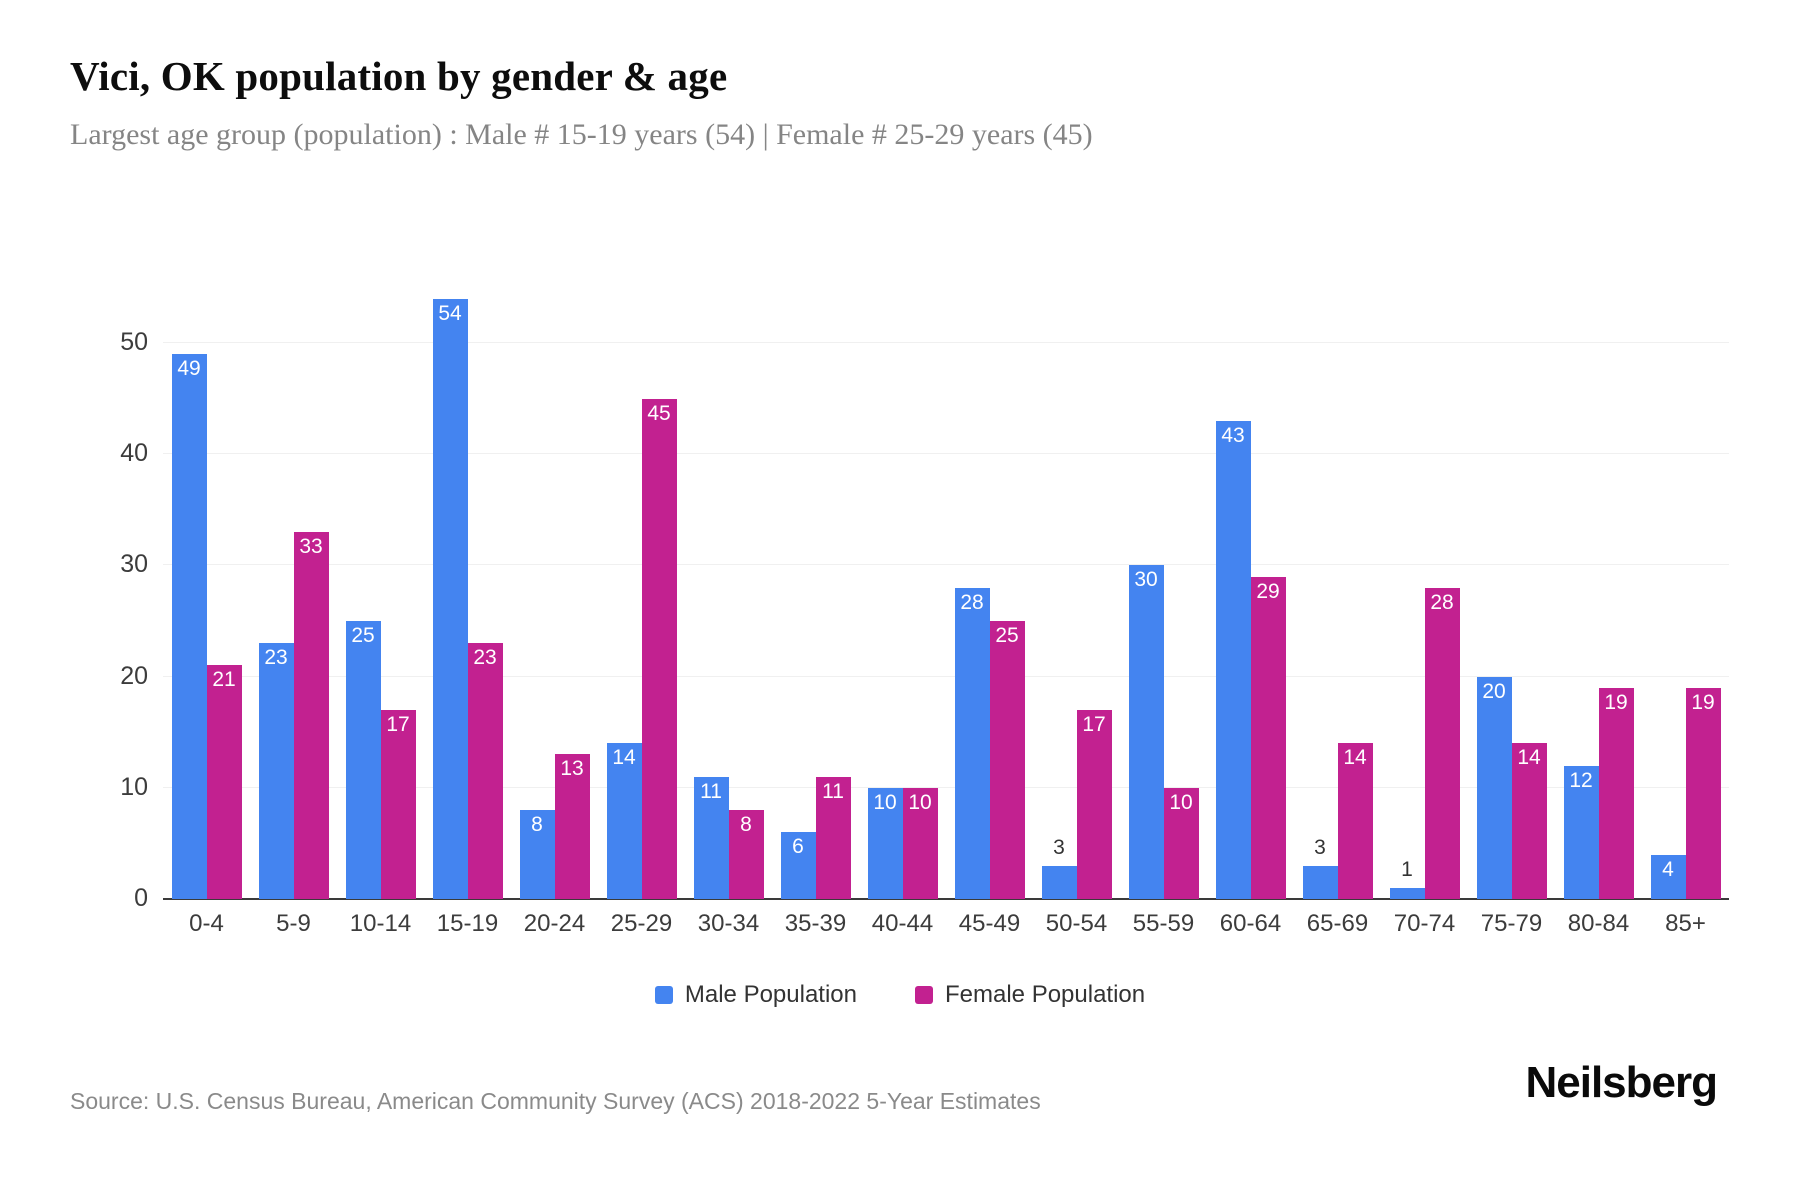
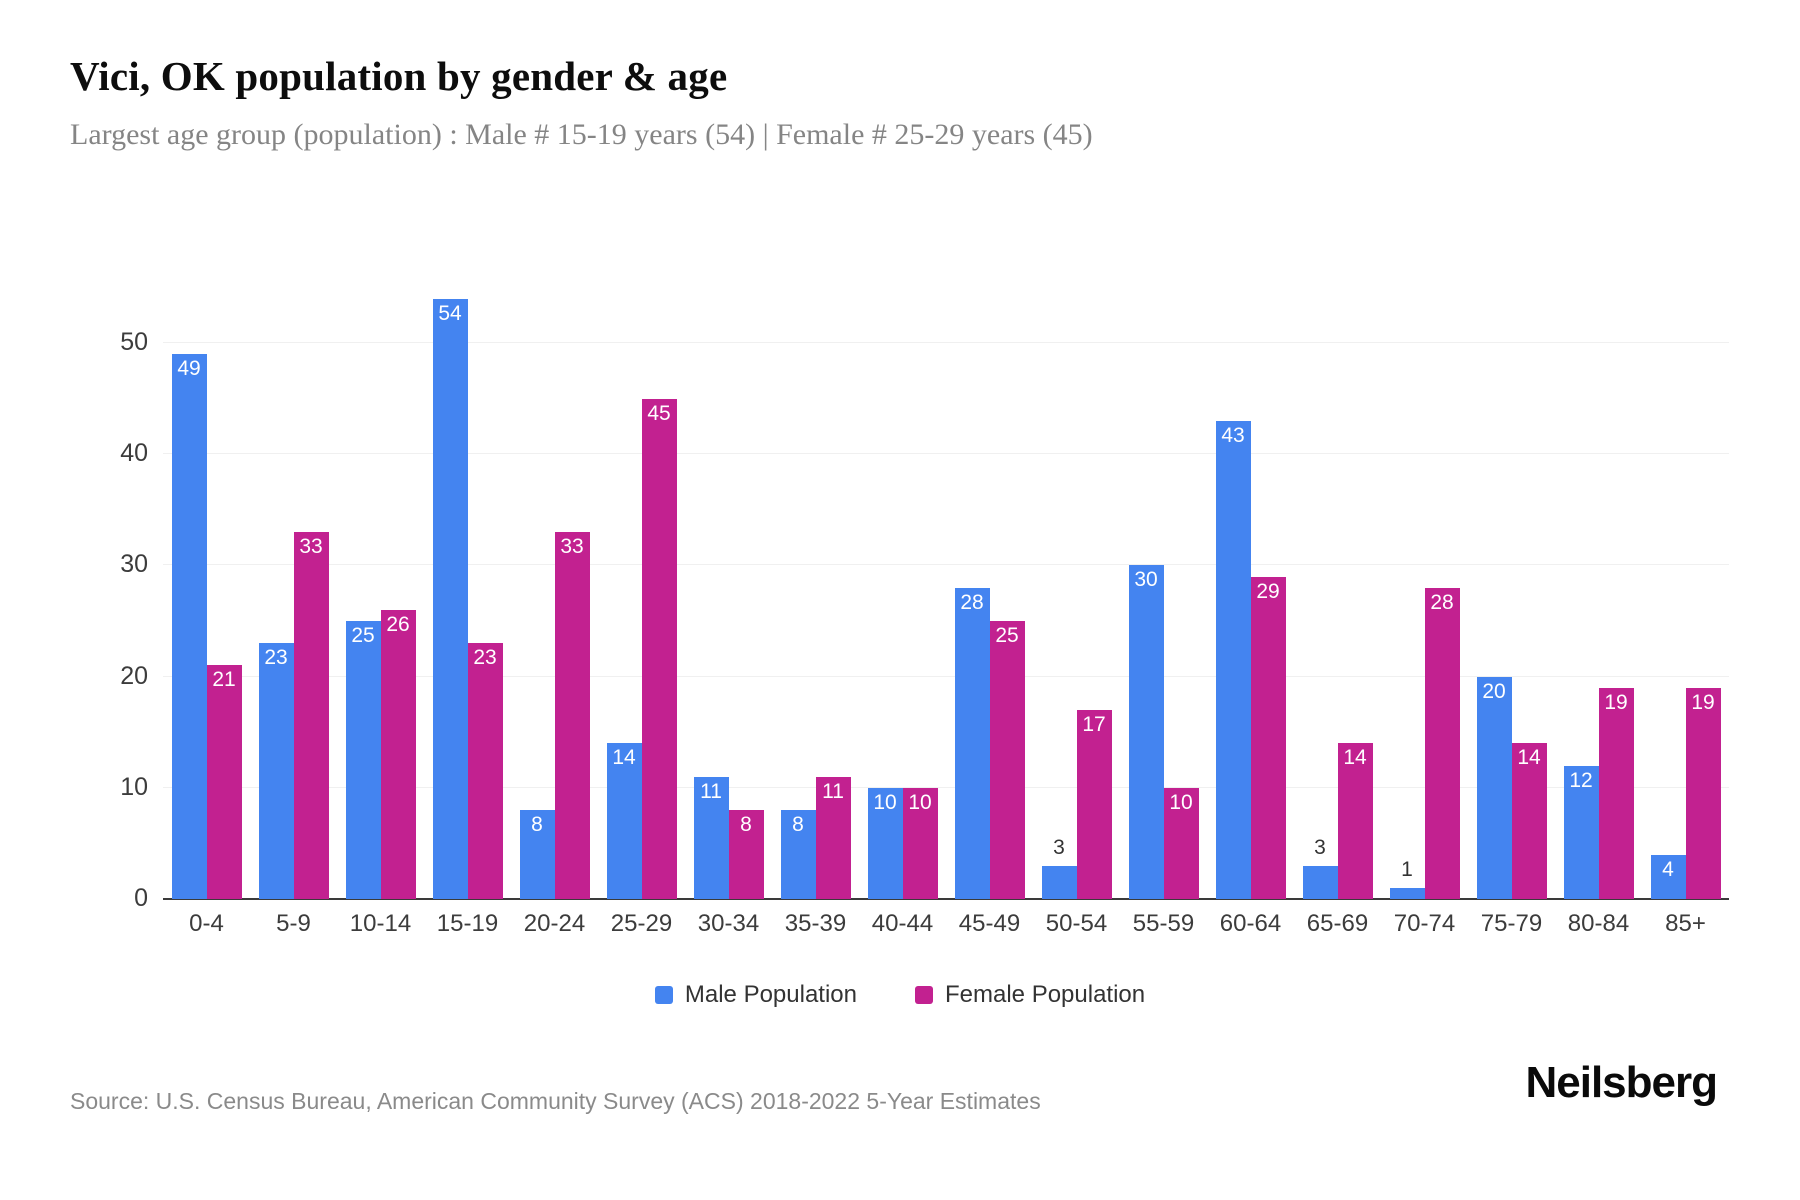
Female Population/10-14: 17 -> 26
Female Population/20-24: 13 -> 33
Male Population/35-39: 6 -> 8
